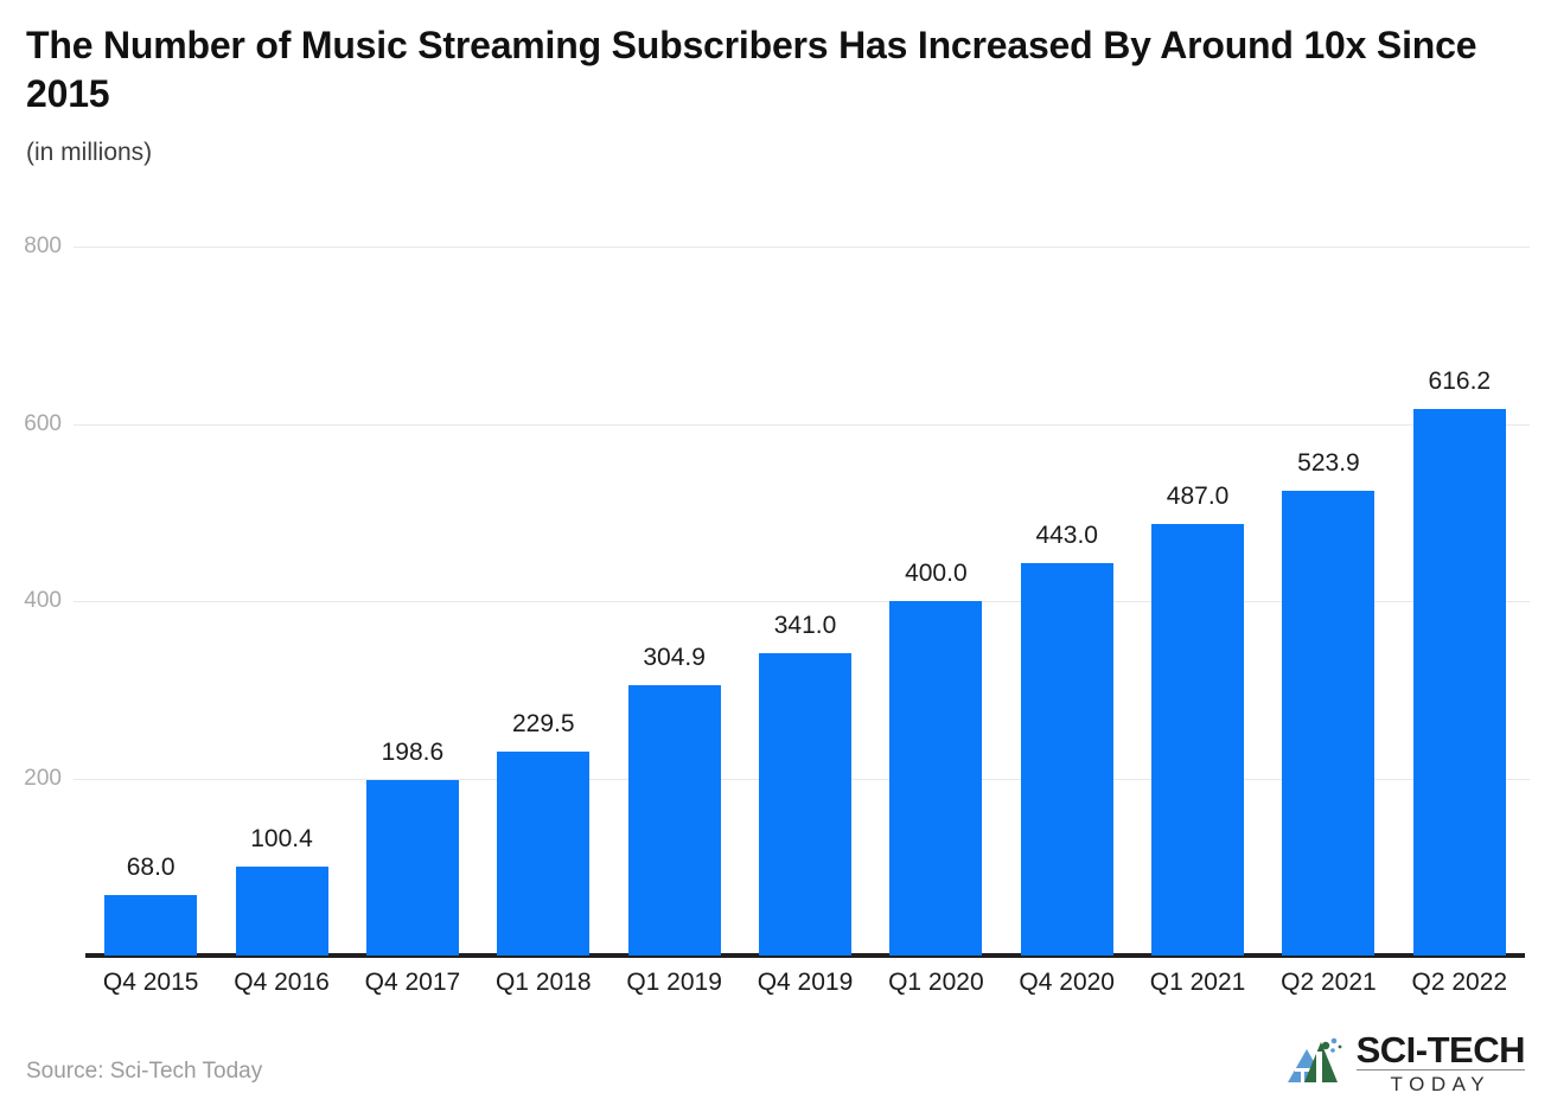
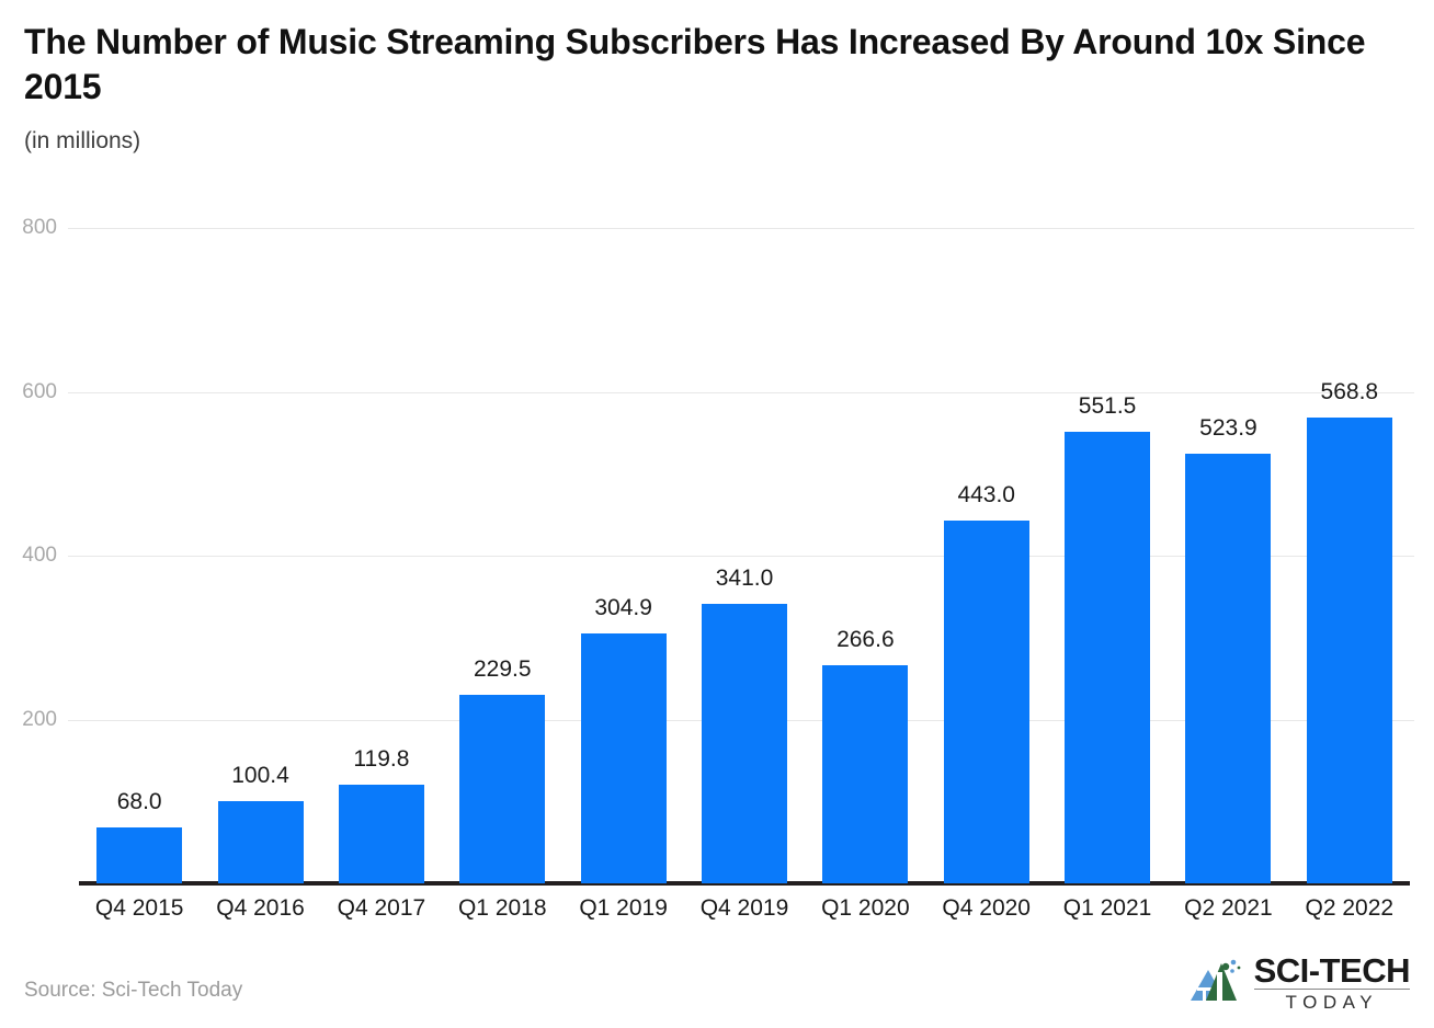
Q4 2017: 198.6 -> 119.8
Q1 2020: 400.0 -> 266.6
Q1 2021: 487.0 -> 551.5
Q2 2022: 616.2 -> 568.8
